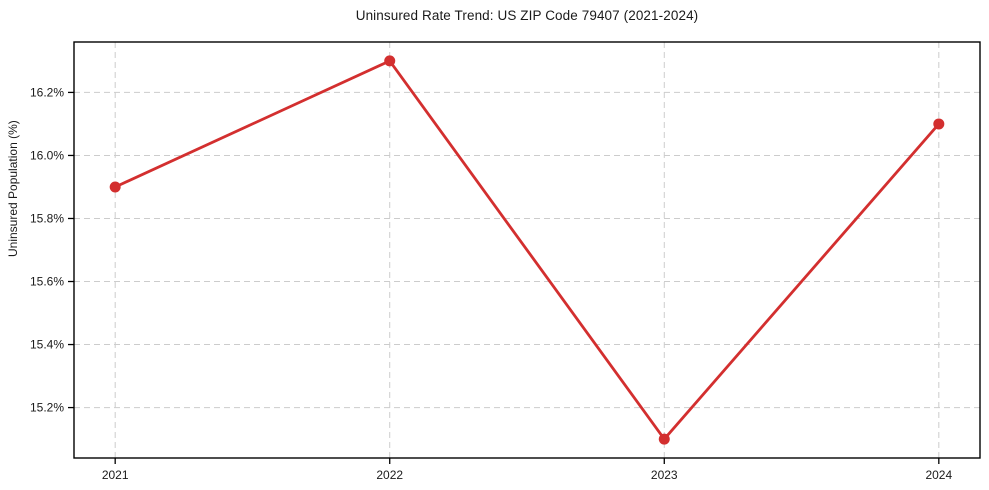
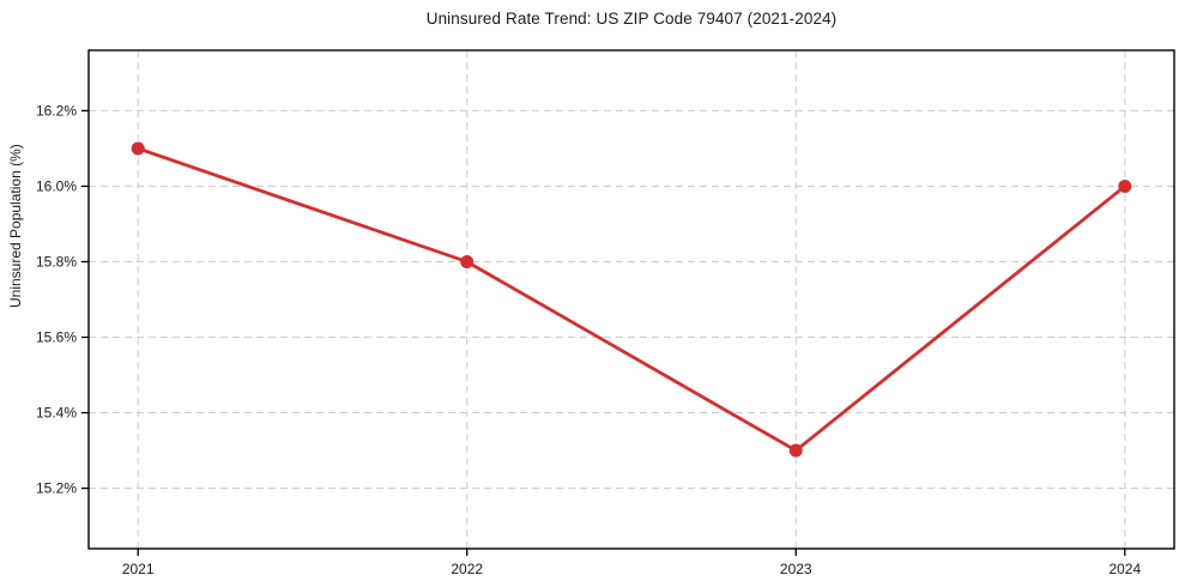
2021: 15.9% -> 16.1%
2022: 16.3% -> 15.8%
2023: 15.1% -> 15.3%
2024: 16.1% -> 16.0%
